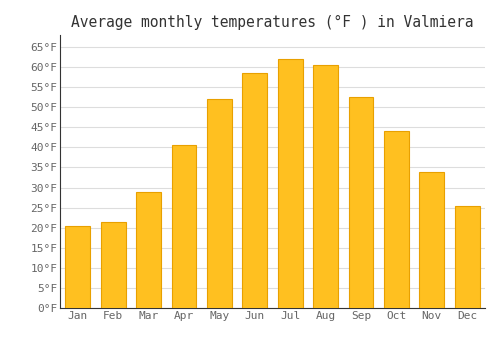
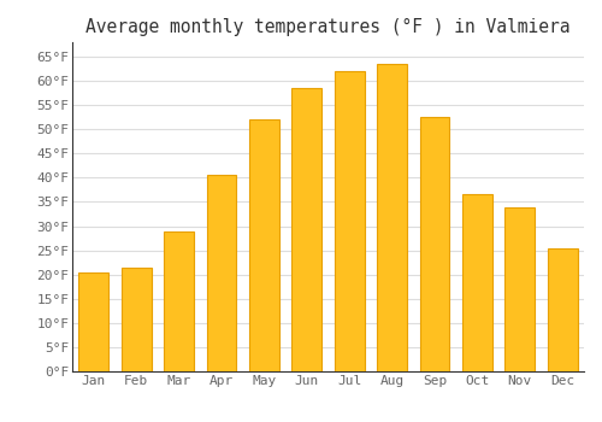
Aug: 60.5°F -> 63.5°F
Oct: 44.0°F -> 36.5°F
